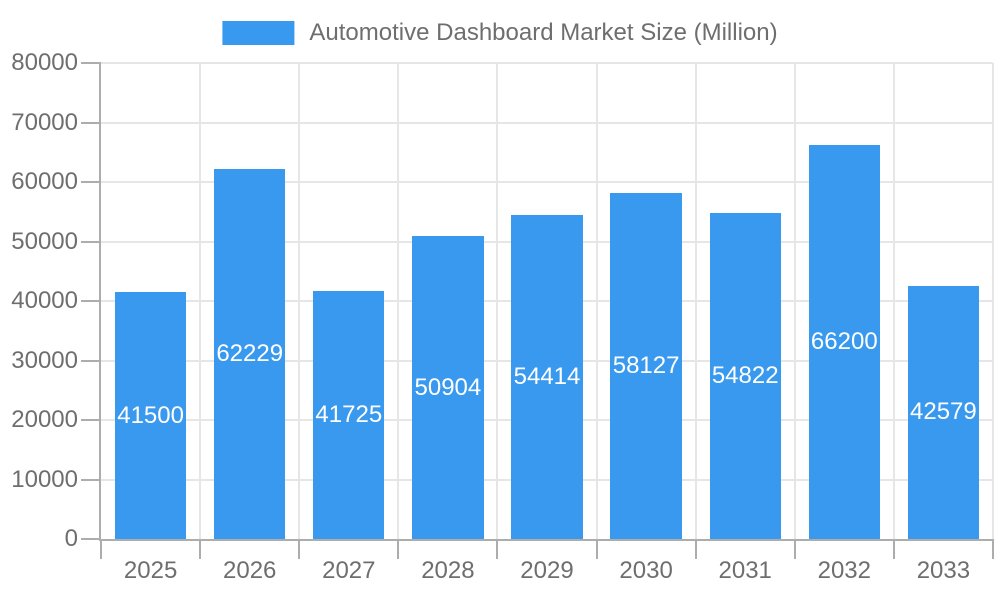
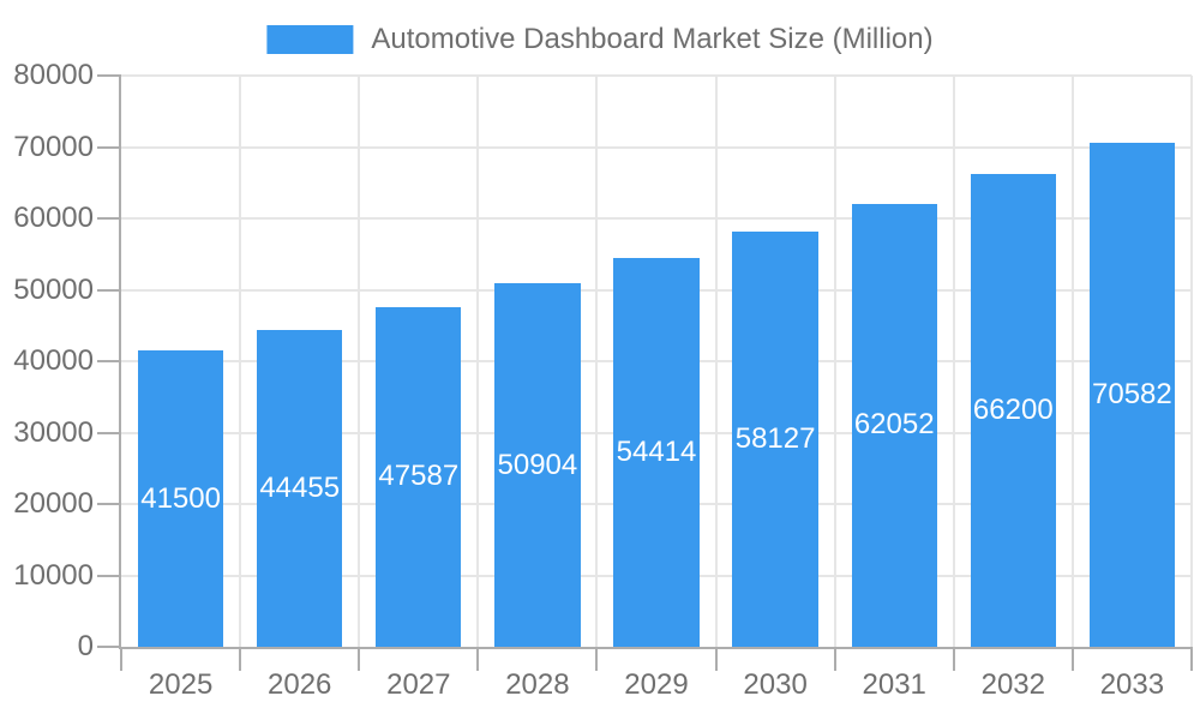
2026: 62229 -> 44455
2027: 41725 -> 47587
2031: 54822 -> 62052
2033: 42579 -> 70582
